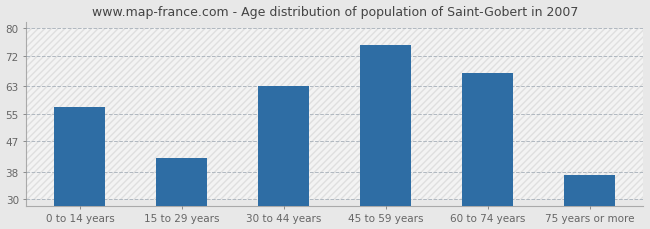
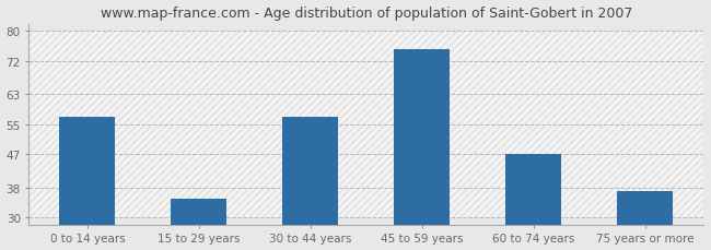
15 to 29 years: 42 -> 35
30 to 44 years: 63 -> 57
60 to 74 years: 67 -> 47
